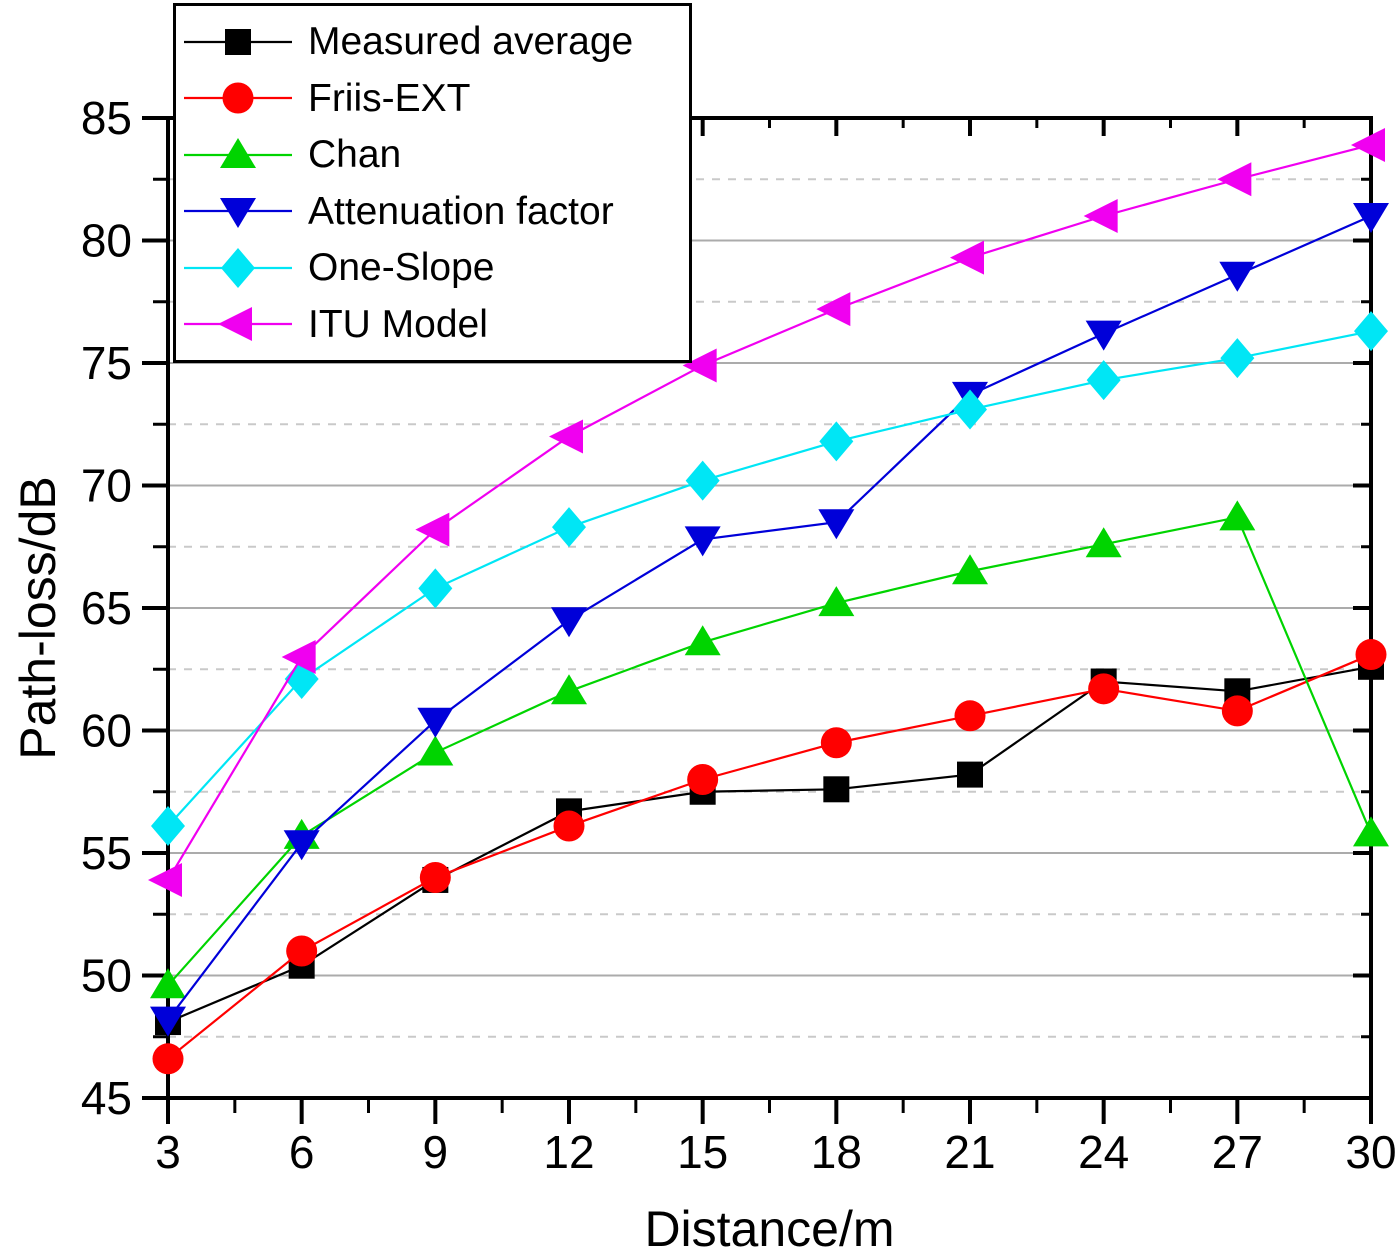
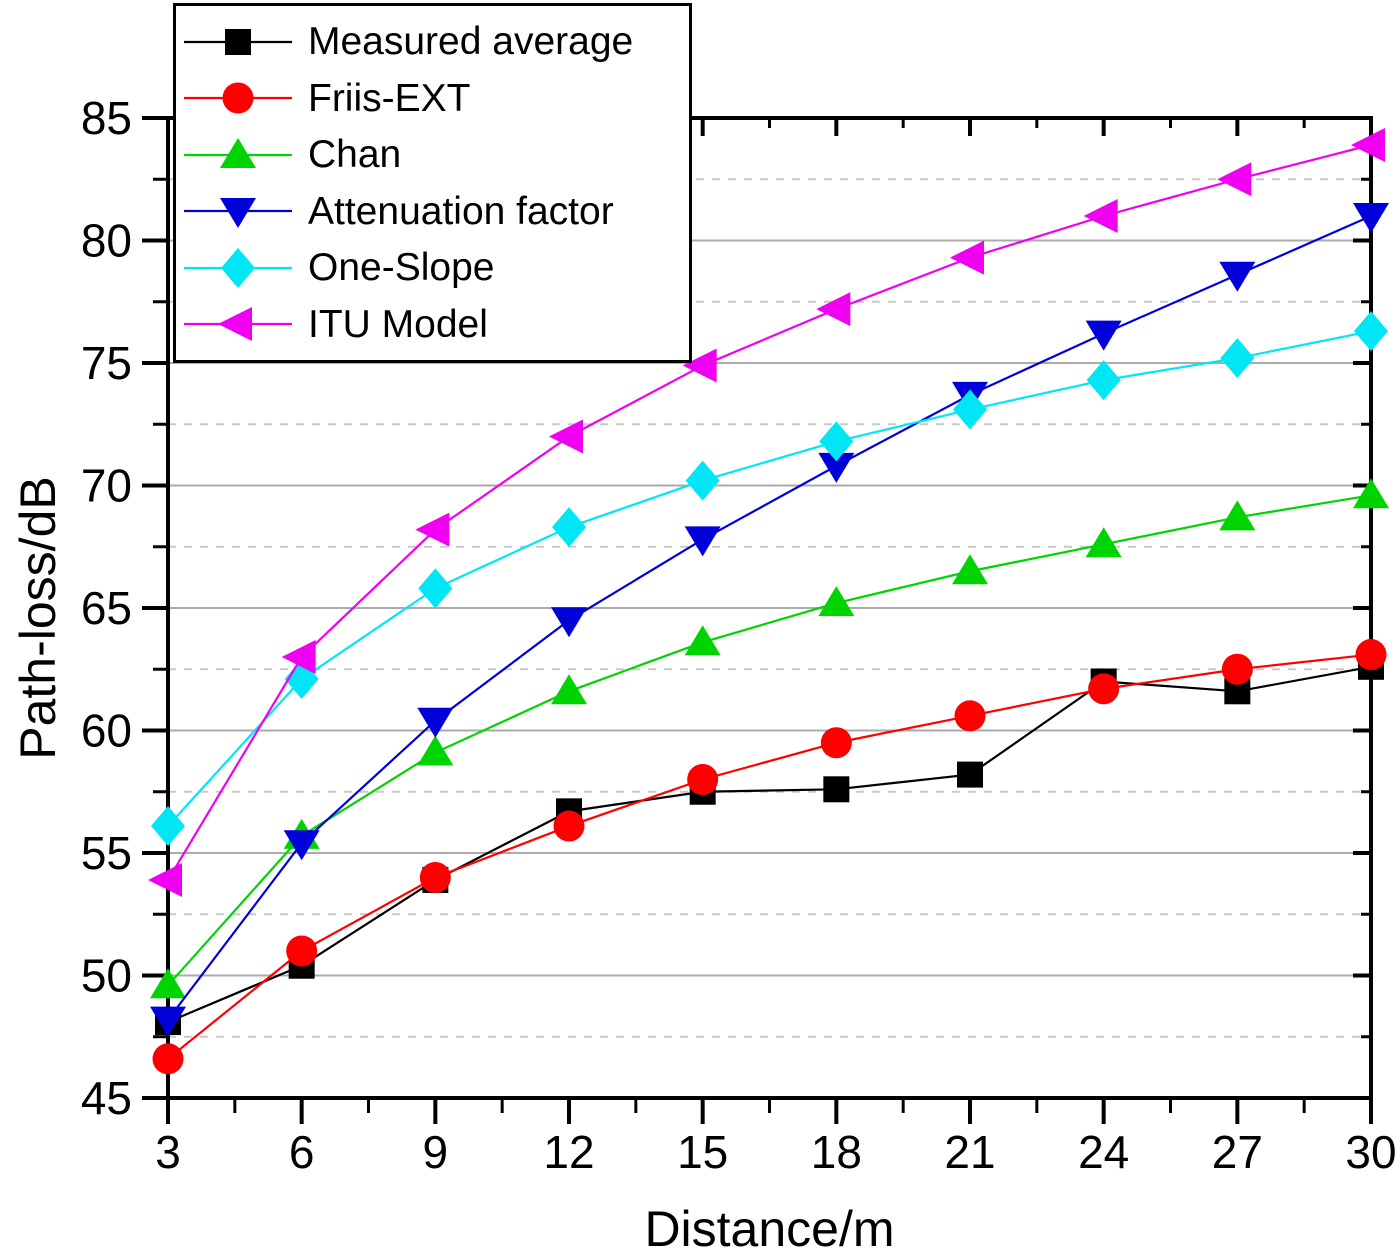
Attenuation factor/18: 68.5 -> 70.8
Friis-EXT/27: 60.8 -> 62.5
Chan/30: 55.8 -> 69.6
